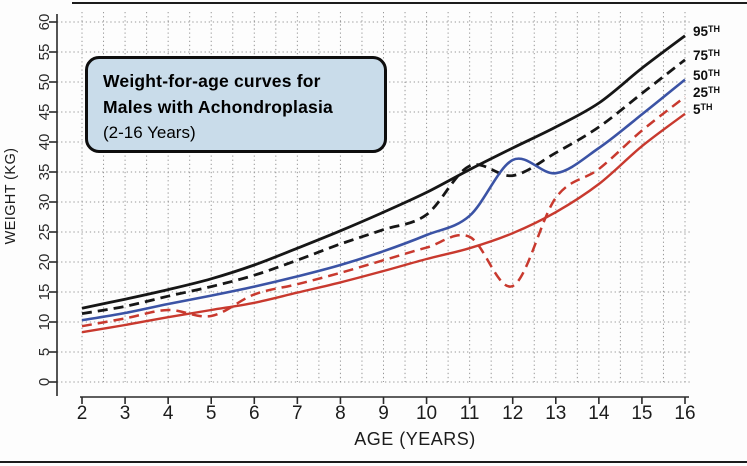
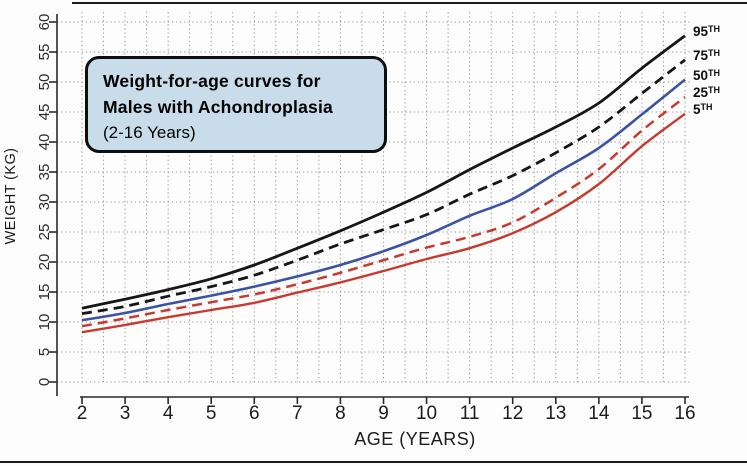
25TH/5: 11 -> 13
75TH/11: 36 -> 31
50TH/12: 37 -> 30
25TH/12: 16 -> 27
